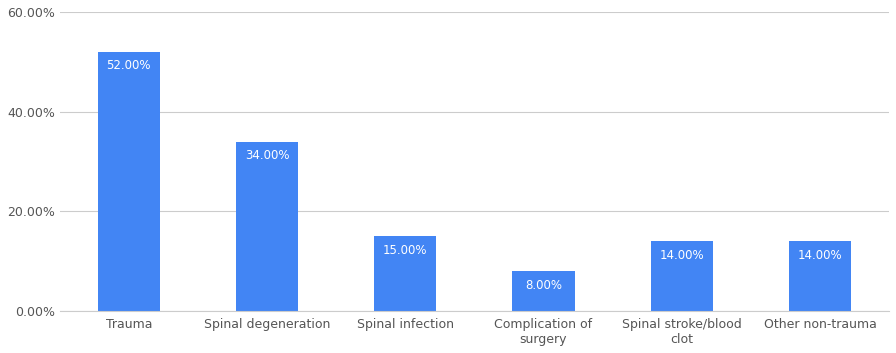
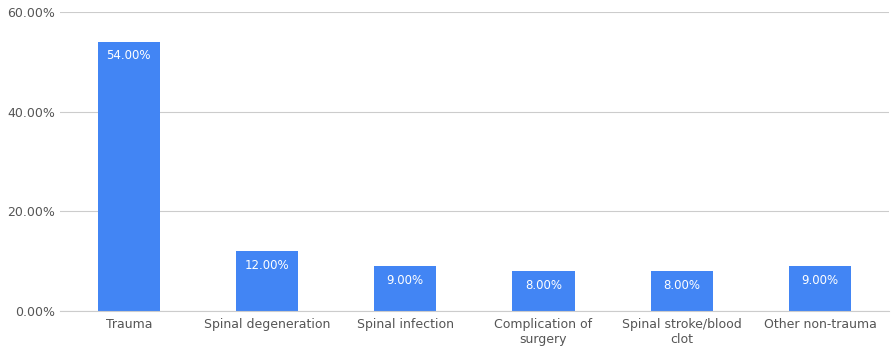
Trauma: 52.00% -> 54.00%
Spinal degeneration: 34.00% -> 12.00%
Spinal infection: 15.00% -> 9.00%
Spinal stroke/blood clot: 14.00% -> 8.00%
Other non-trauma: 14.00% -> 9.00%
